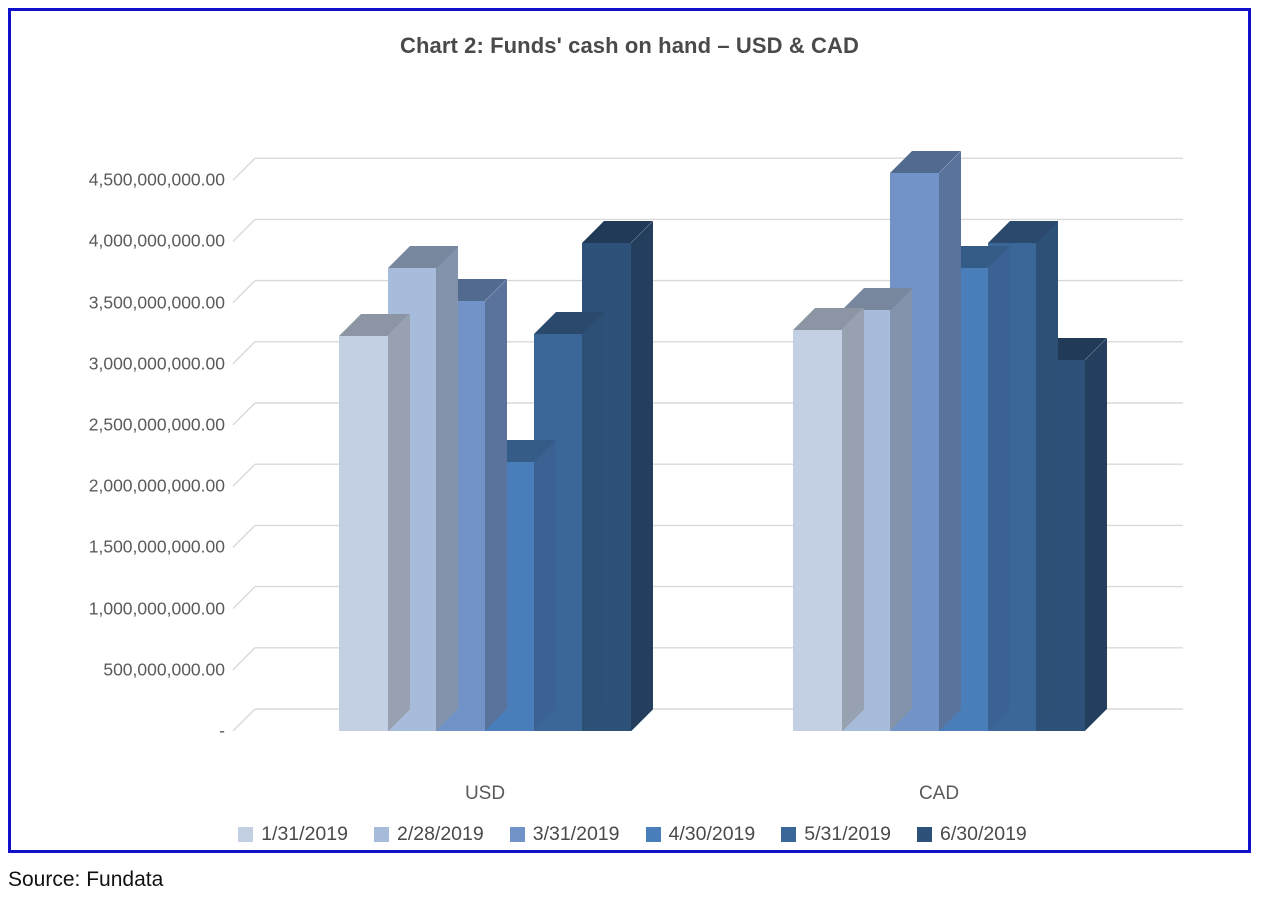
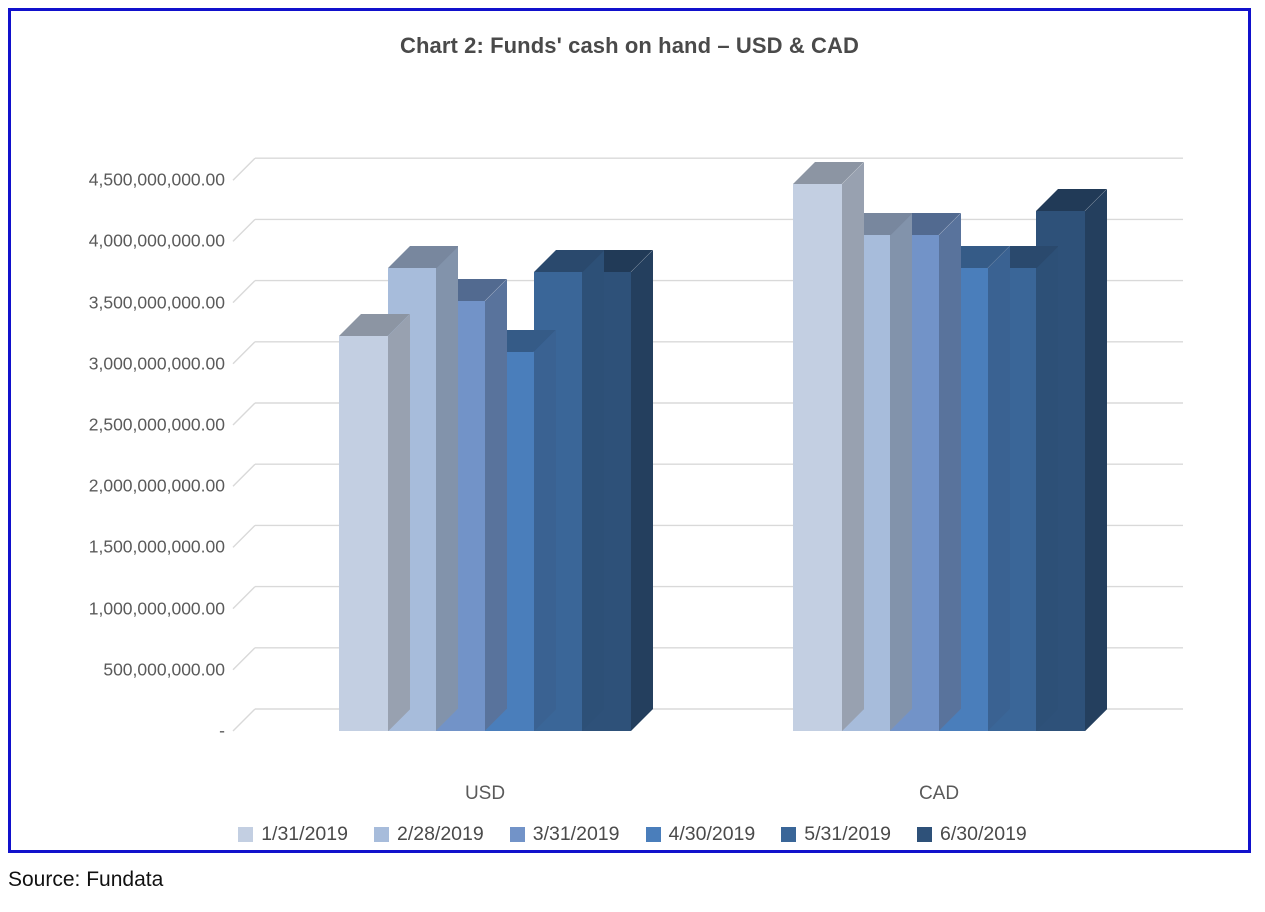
4/30/2019/USD: 2200000000 -> 3100000000
5/31/2019/USD: 3240000000 -> 3750000000
6/30/2019/USD: 3990000000 -> 3750000000
1/31/2019/CAD: 3280000000 -> 4470000000
2/28/2019/CAD: 3440000000 -> 4050000000
3/31/2019/CAD: 4560000000 -> 4050000000
5/31/2019/CAD: 3990000000 -> 3780000000
6/30/2019/CAD: 3030000000 -> 4250000000
